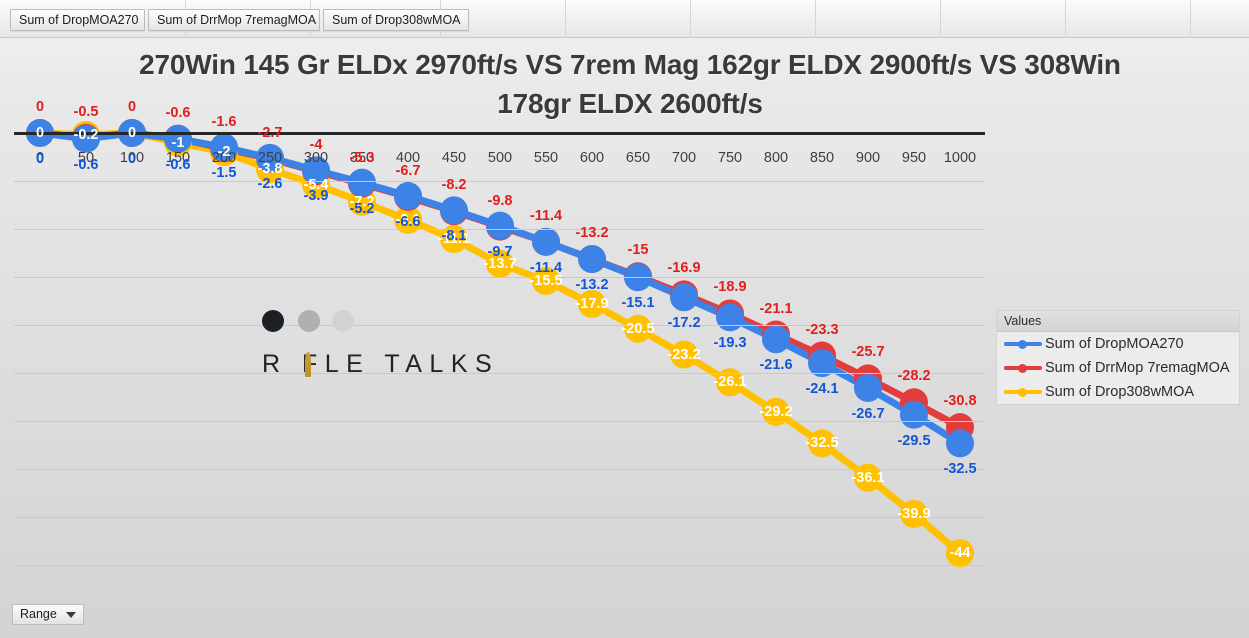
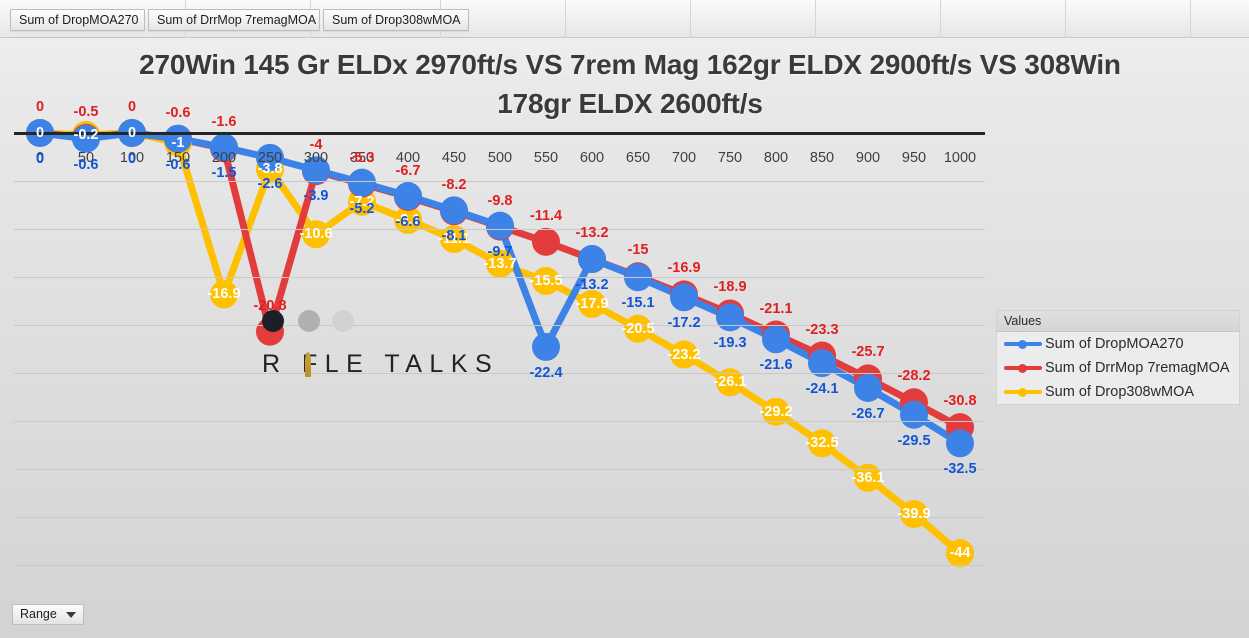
Sum of Drop308wMOA/200: -2 -> -16.9
Sum of DrrMop 7remagMOA/250: -2.7 -> -20.8
Sum of Drop308wMOA/300: -5.4 -> -10.6
Sum of DropMOA270/550: -11.4 -> -22.4
